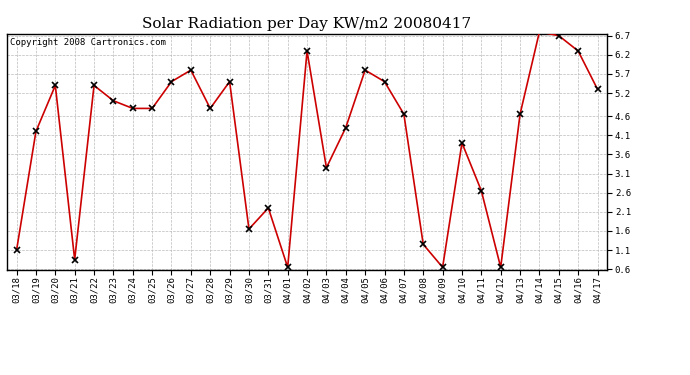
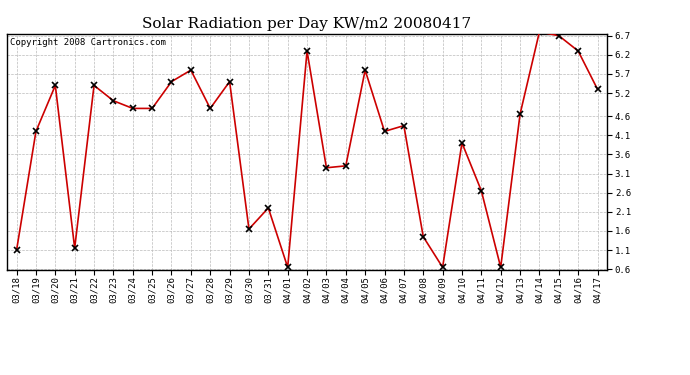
03/21: 0.85 -> 1.15
04/04: 4.30 -> 3.30
04/06: 5.50 -> 4.20
04/07: 4.65 -> 4.35
04/08: 1.25 -> 1.45
